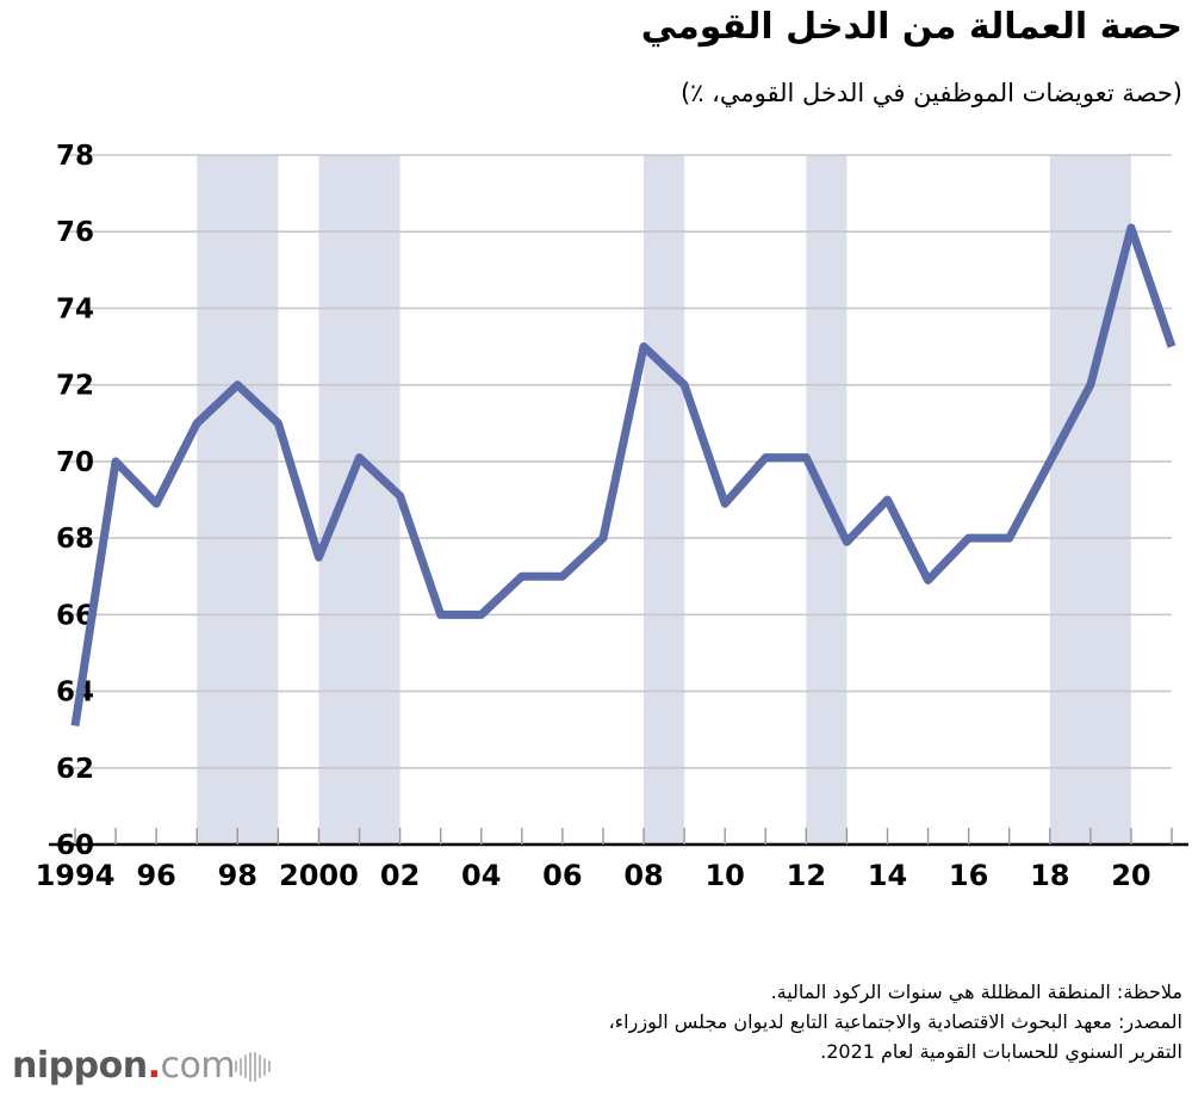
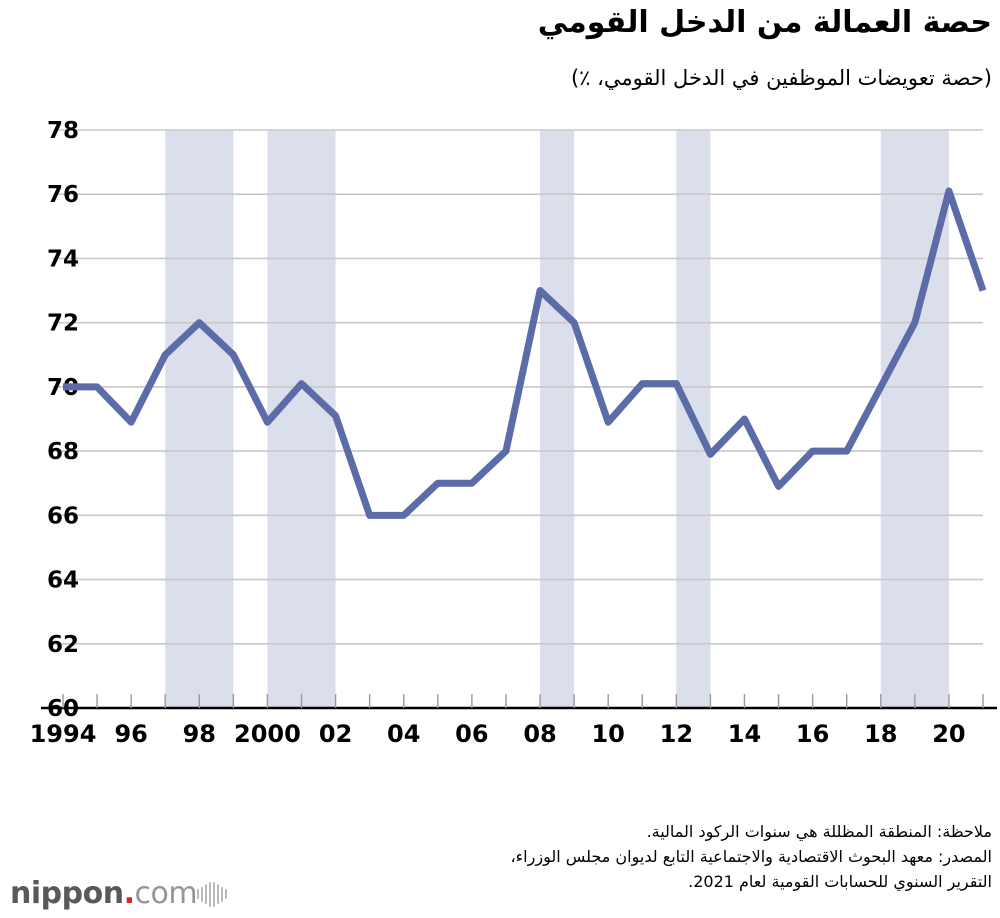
1994: 63.1 -> 70.0
2000: 67.5 -> 68.9
